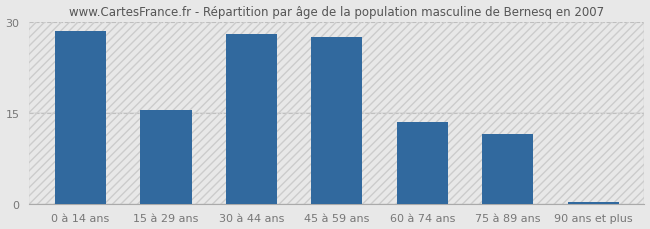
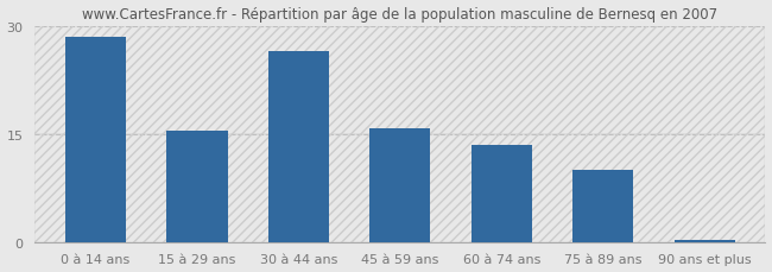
30 à 44 ans: 28.0 -> 26.4
45 à 59 ans: 27.5 -> 15.8
75 à 89 ans: 11.5 -> 10.0
